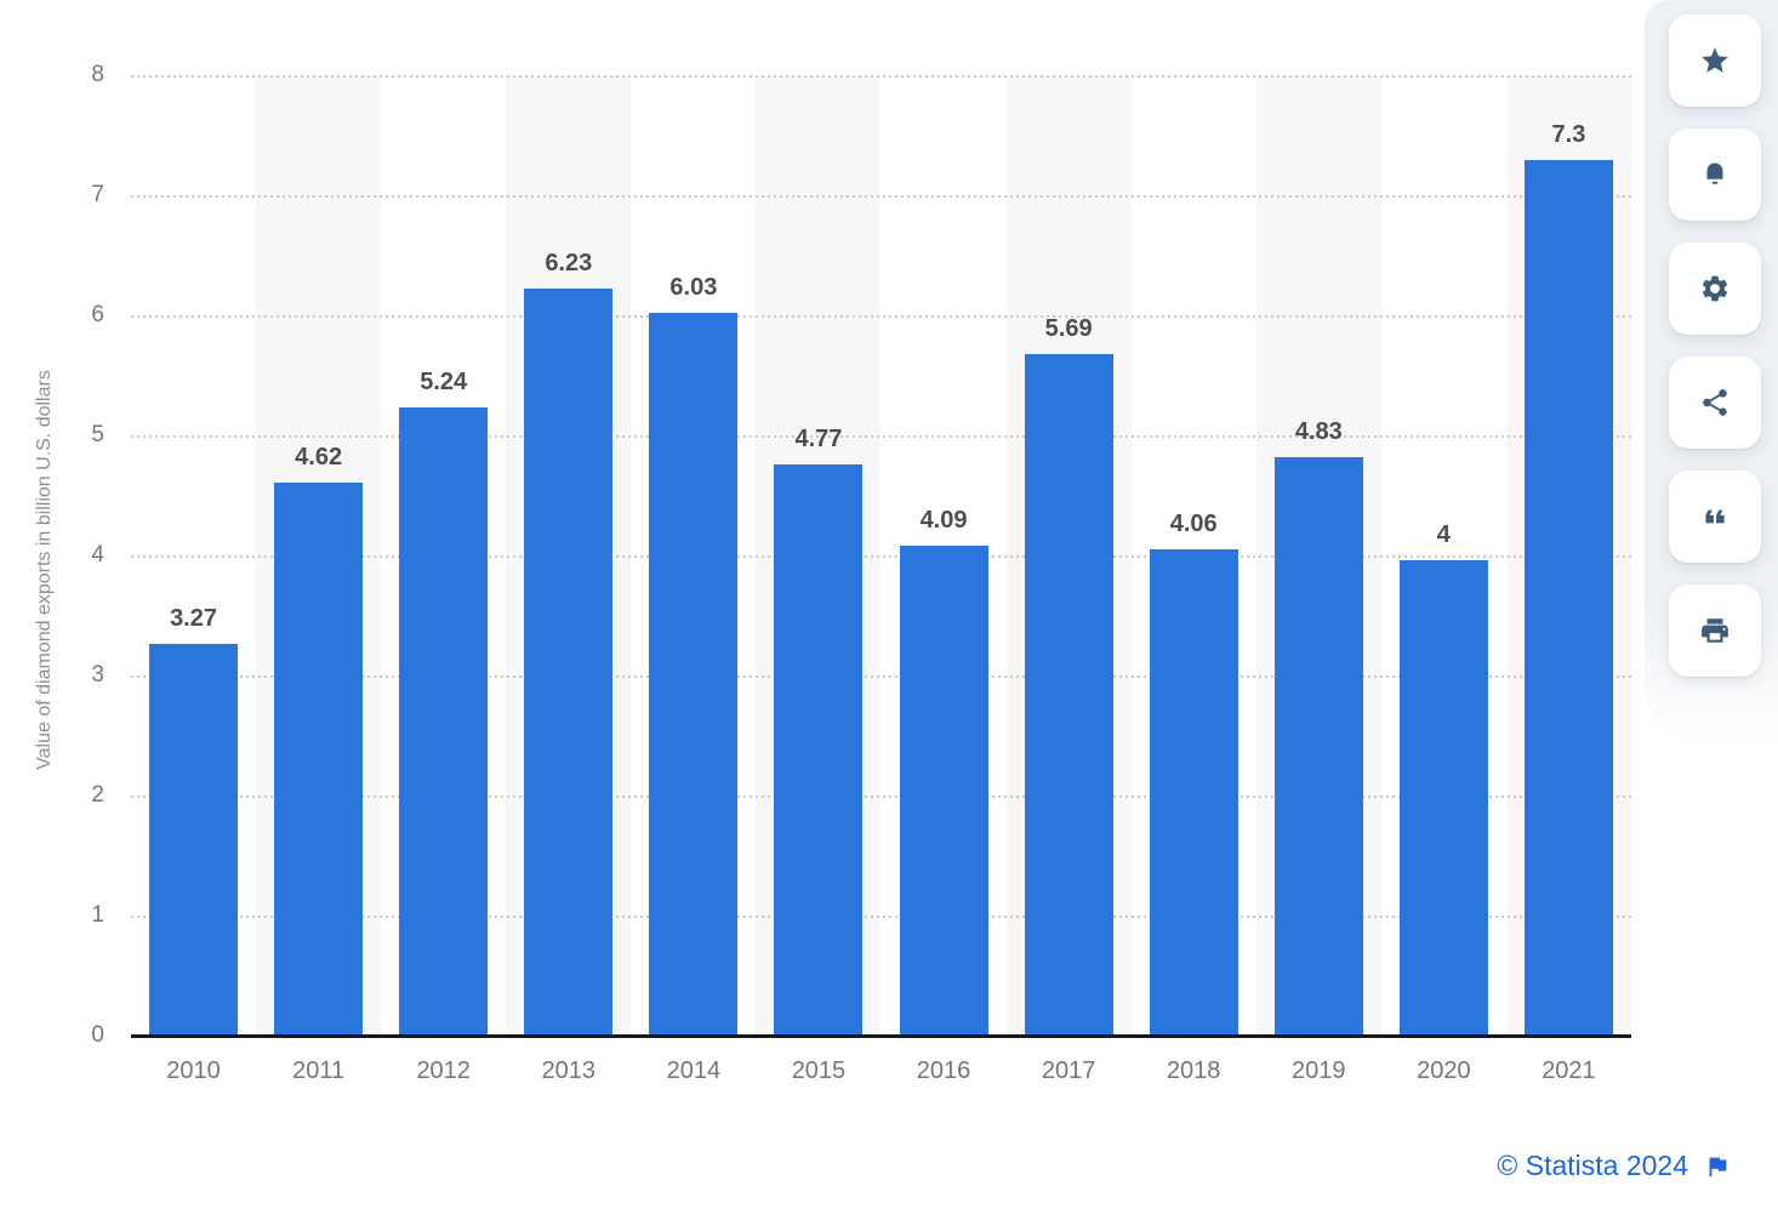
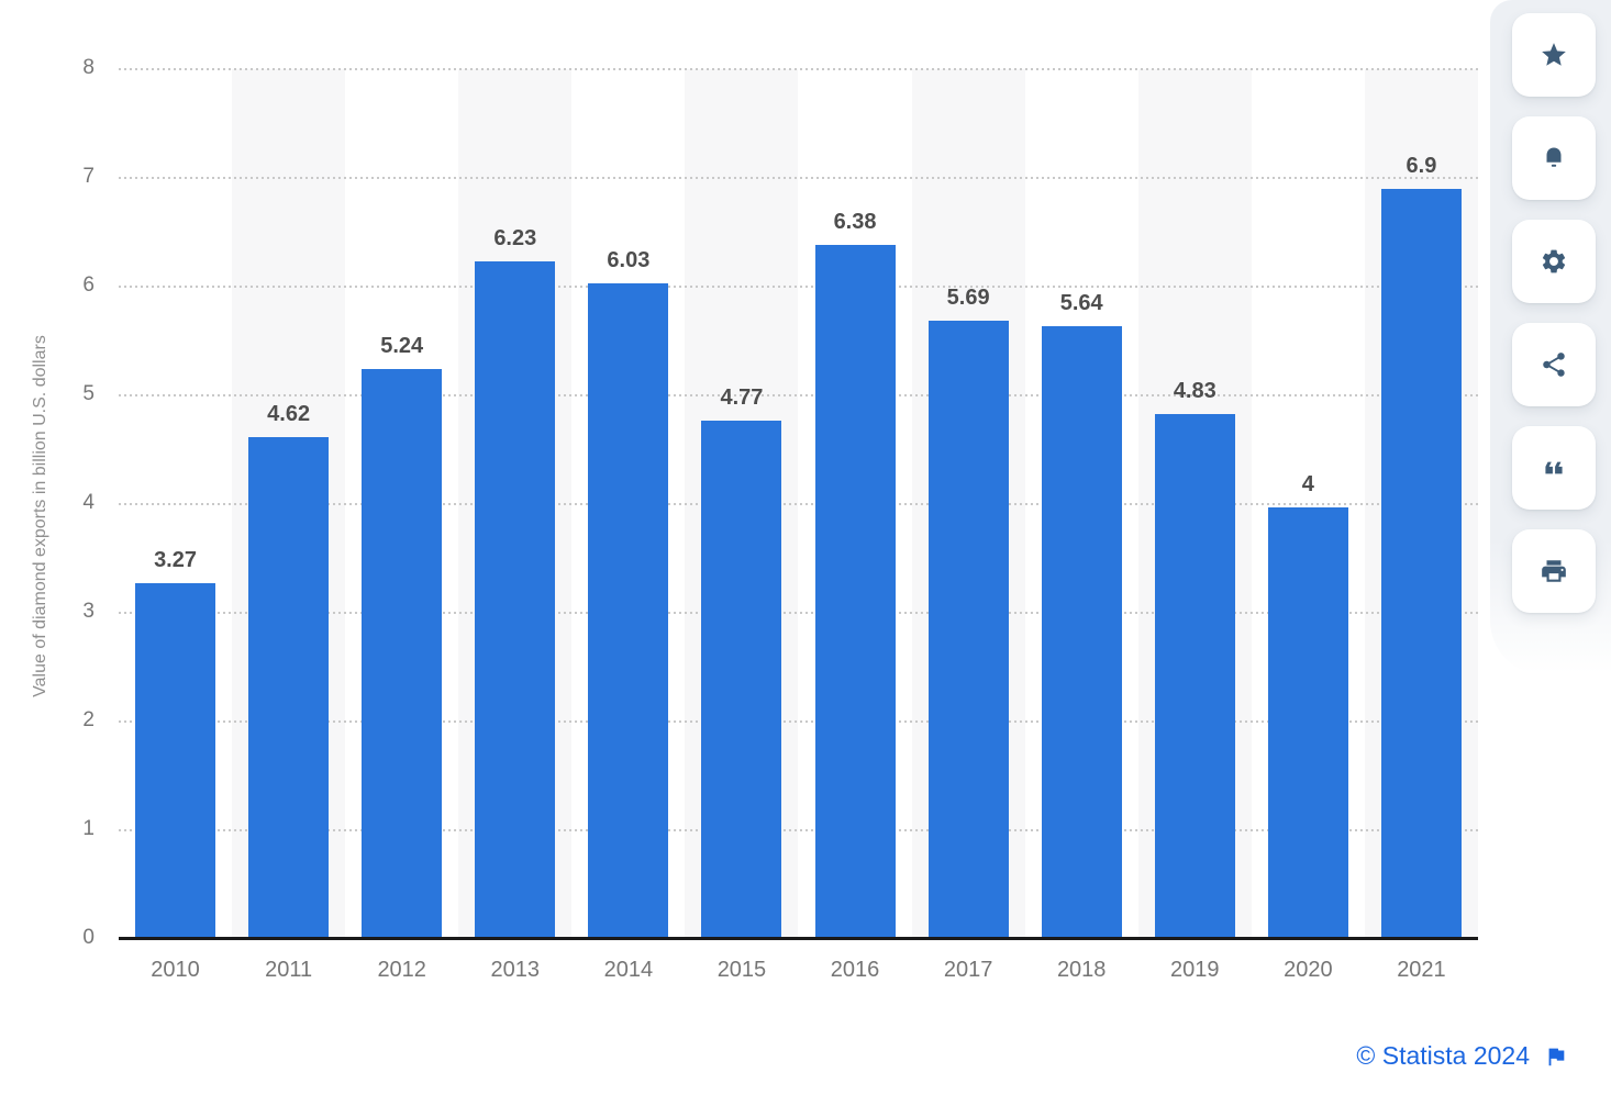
2016: 4.09 -> 6.38
2018: 4.06 -> 5.64
2021: 7.3 -> 6.9
